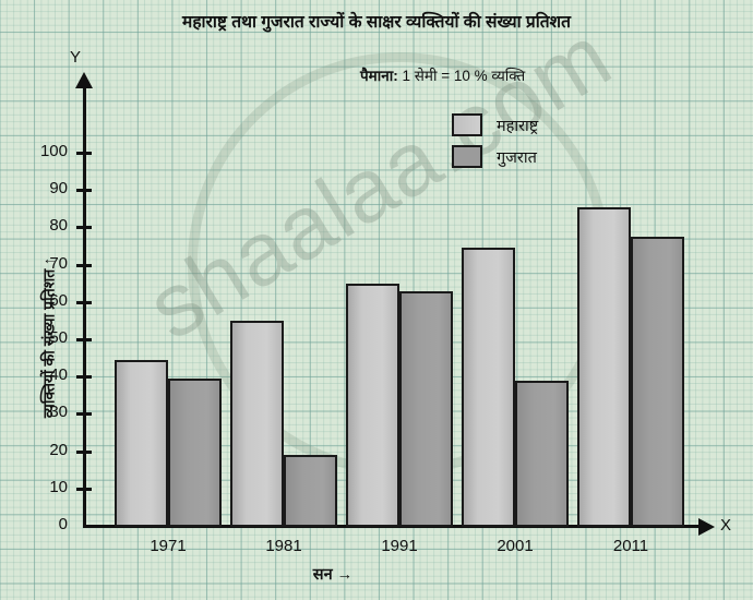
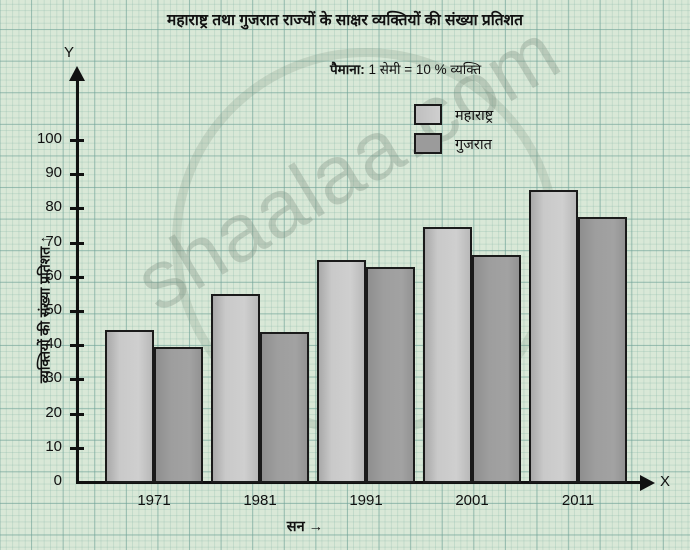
गुजरात/1981: 19 -> 44
गुजरात/2001: 39 -> 66
